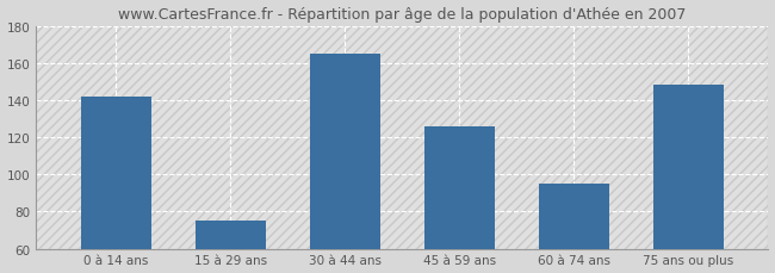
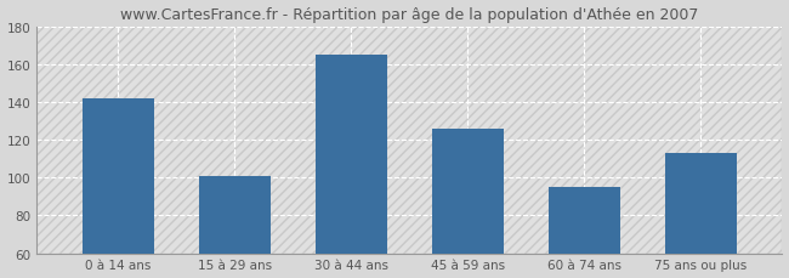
15 à 29 ans: 75 -> 101
75 ans ou plus: 148 -> 113
